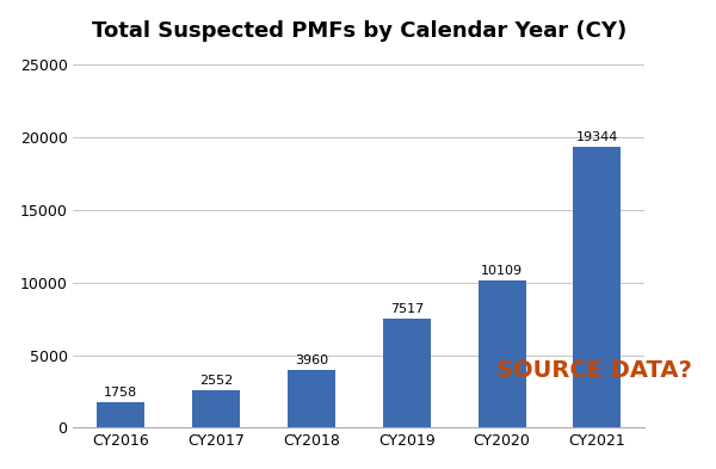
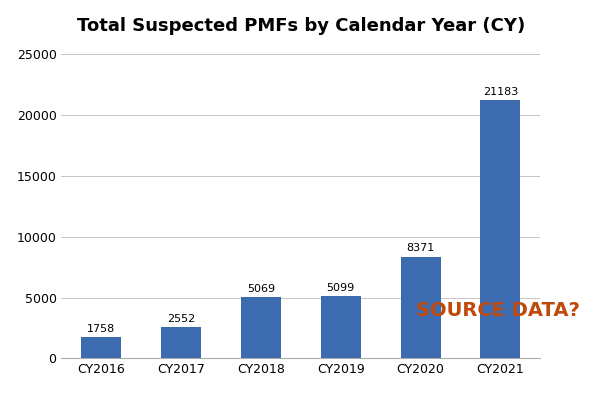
CY2018: 3960 -> 5069
CY2019: 7517 -> 5099
CY2020: 10109 -> 8371
CY2021: 19344 -> 21183
